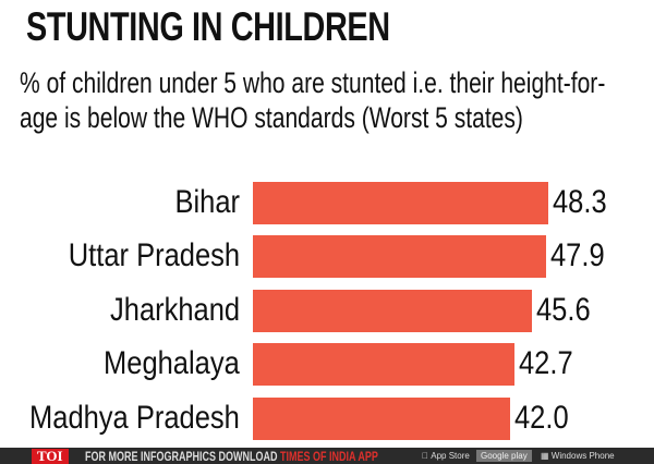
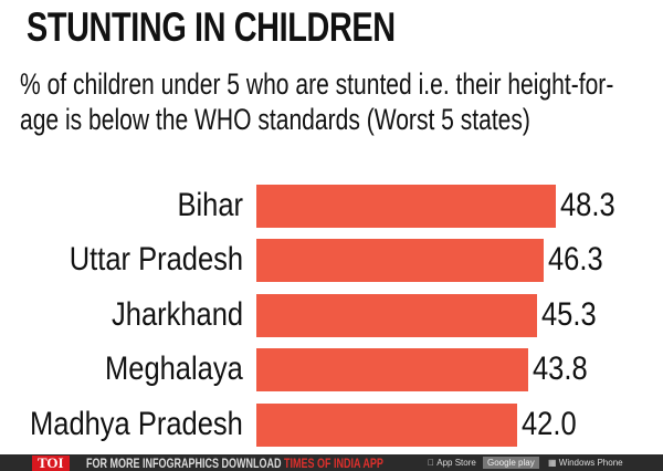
Uttar Pradesh: 47.9 -> 46.3
Jharkhand: 45.6 -> 45.3
Meghalaya: 42.7 -> 43.8
